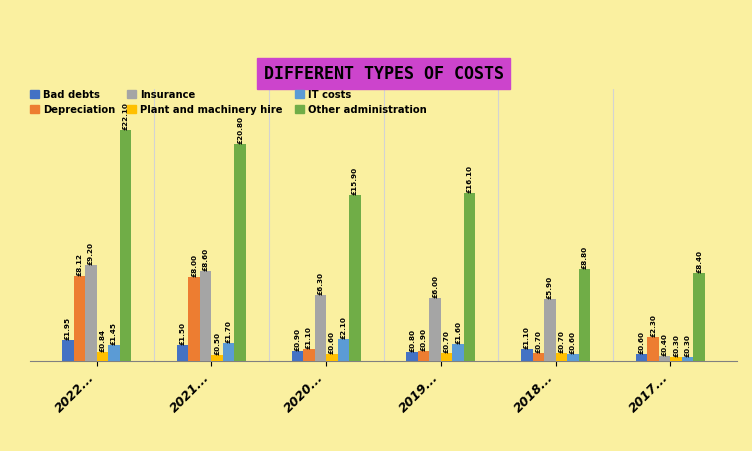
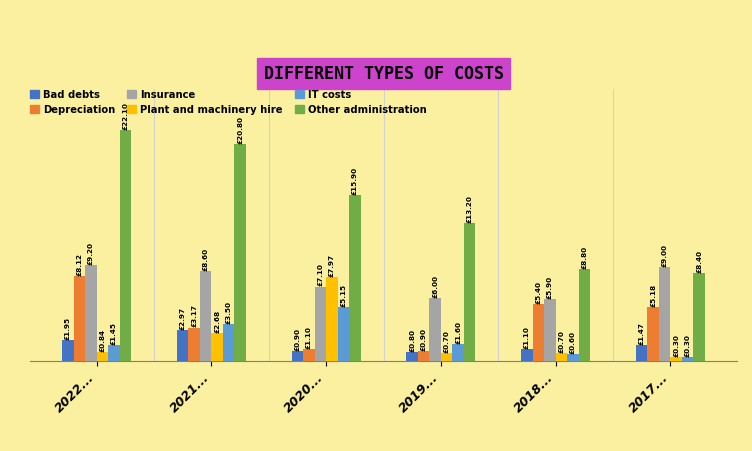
Bad debts/2021...: £1.50 -> £2.97
Depreciation/2021...: £8.00 -> £3.17
Plant and machinery hire/2021...: £0.50 -> £2.68
IT costs/2021...: £1.70 -> £3.50
Insurance/2020...: £6.30 -> £7.10
Plant and machinery hire/2020...: £0.60 -> £7.97
IT costs/2020...: £2.10 -> £5.15
Other administration/2019...: £16.10 -> £13.20
Depreciation/2018...: £0.70 -> £5.40
Bad debts/2017...: £0.60 -> £1.47
Depreciation/2017...: £2.30 -> £5.18
Insurance/2017...: £0.40 -> £9.00
